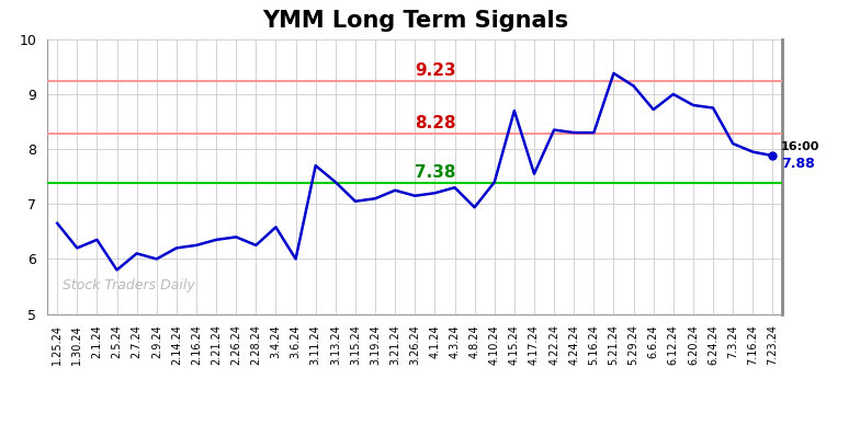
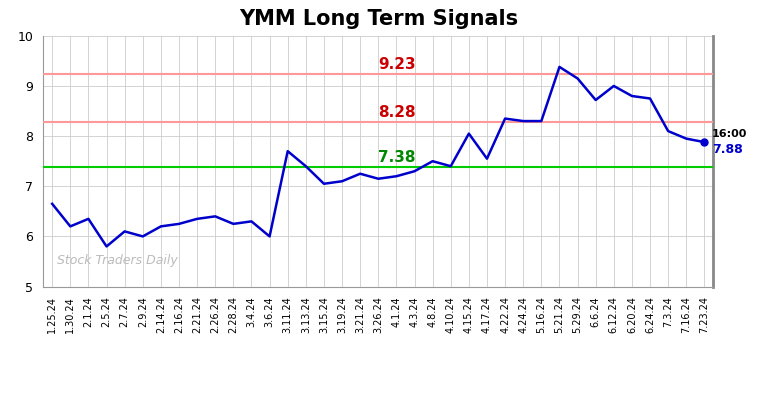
3.4.24: 6.58 -> 6.30
4.8.24: 6.94 -> 7.50
4.15.24: 8.70 -> 8.05
